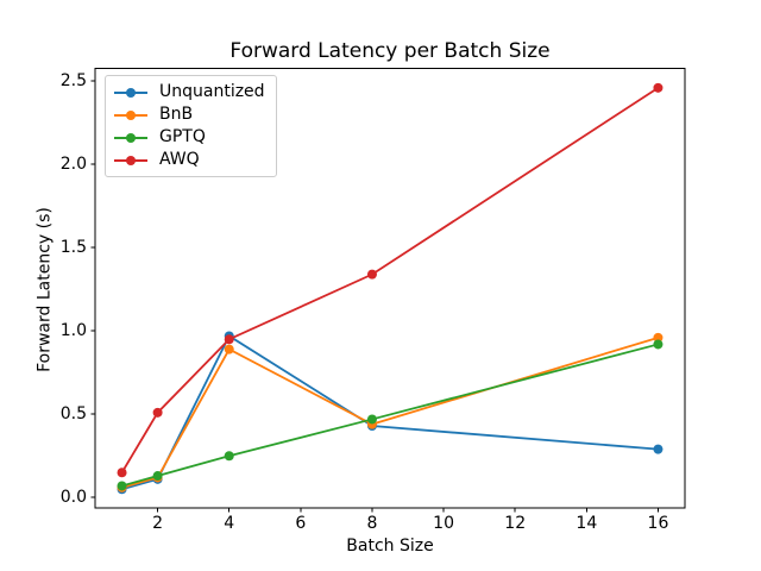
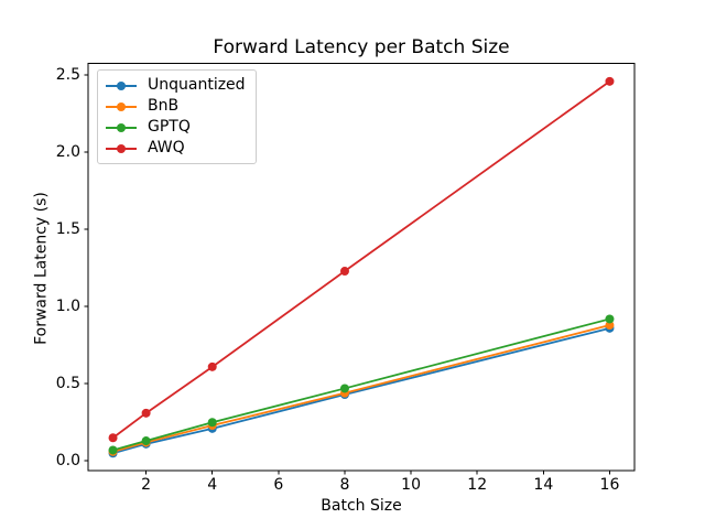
AWQ/2: 0.51 -> 0.31
Unquantized/4: 0.97 -> 0.21
BnB/4: 0.89 -> 0.23
AWQ/4: 0.95 -> 0.61
AWQ/8: 1.34 -> 1.23
Unquantized/16: 0.29 -> 0.86
BnB/16: 0.96 -> 0.88
